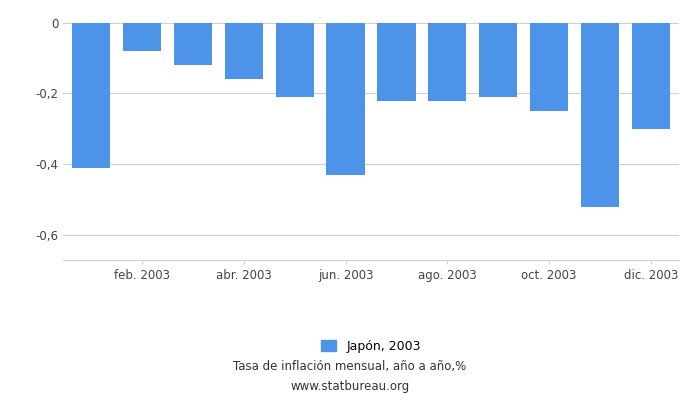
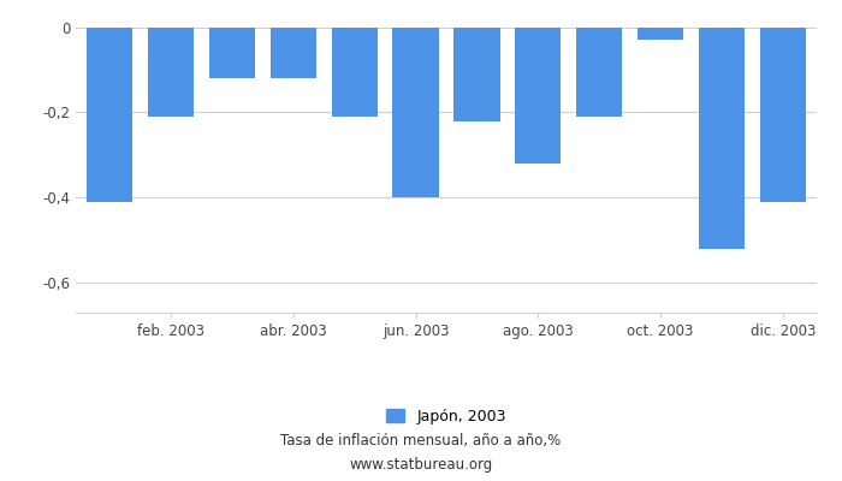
feb. 2003: -0,08 -> -0,21
abr. 2003: -0,16 -> -0,12
jun. 2003: -0,43 -> -0,40
ago. 2003: -0,22 -> -0,32
oct. 2003: -0,25 -> -0,03
dic. 2003: -0,30 -> -0,41
